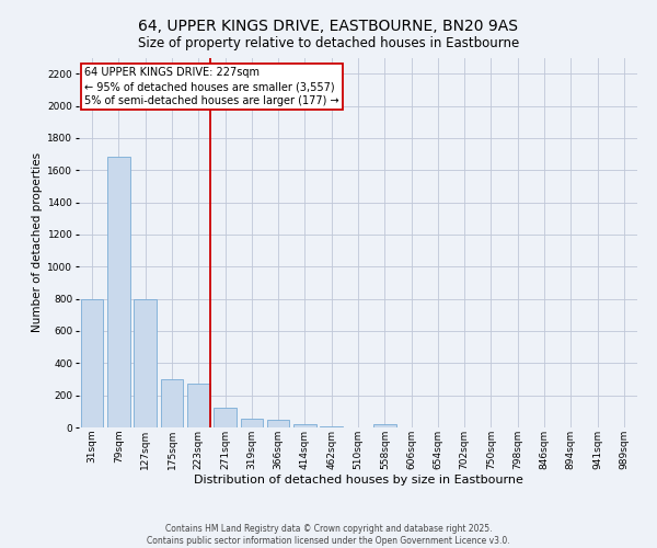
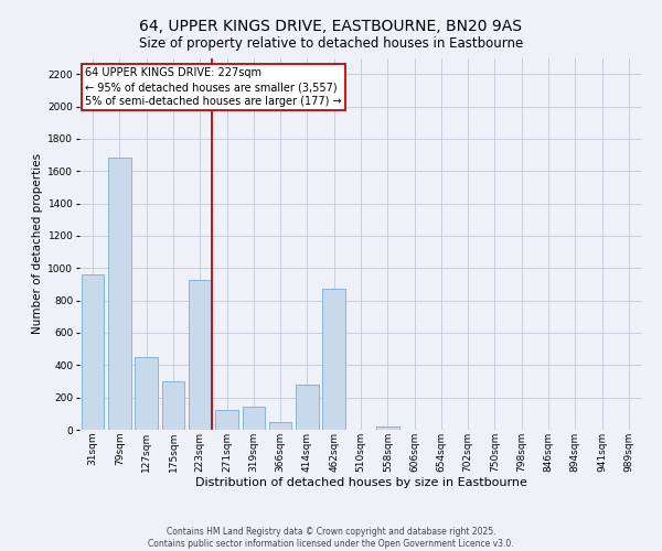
31sqm: 800 -> 960
127sqm: 800 -> 450
223sqm: 270 -> 930
319sqm: 60 -> 140
414sqm: 20 -> 280
462sqm: 10 -> 870
